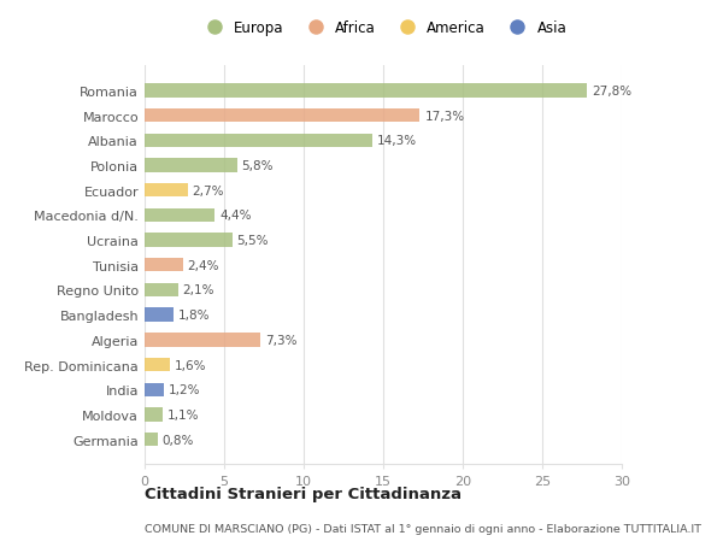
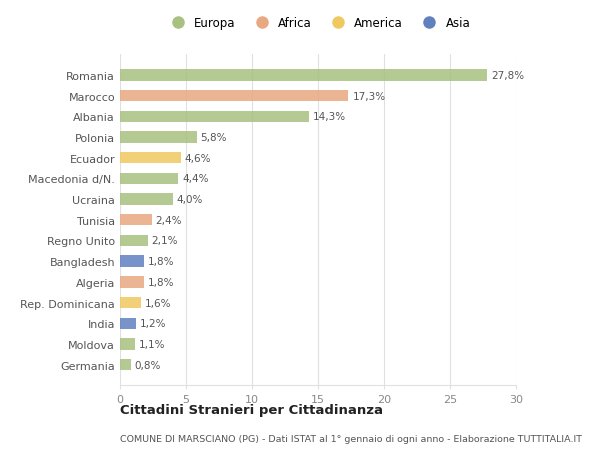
Ecuador: 2,7% -> 4,6%
Ucraina: 5,5% -> 4,0%
Algeria: 7,3% -> 1,8%
